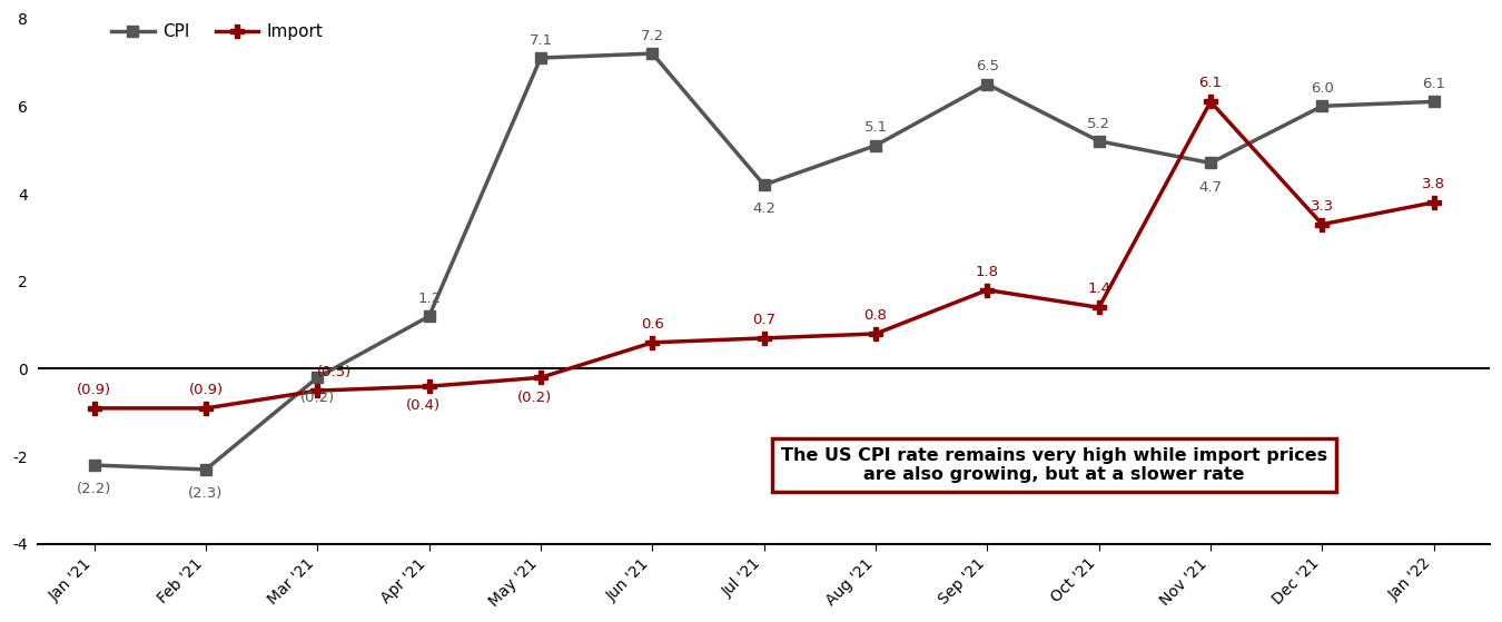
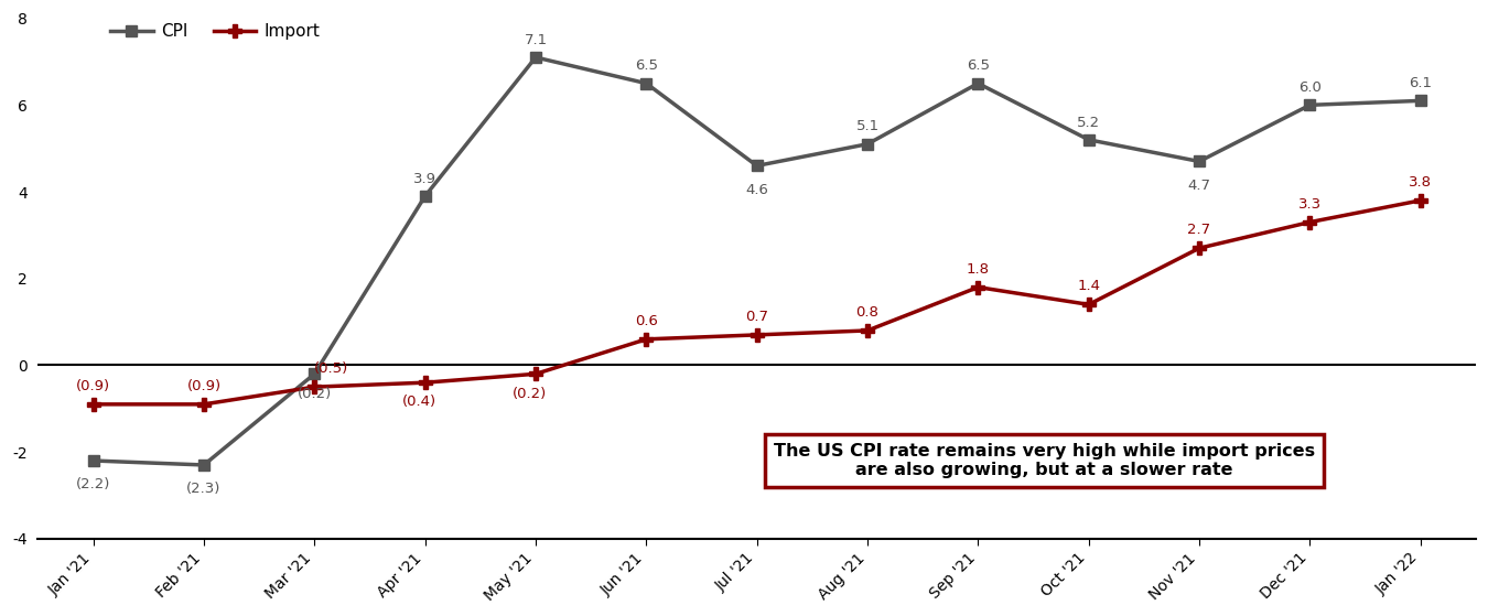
CPI/Apr '21: 1.2 -> 3.9
CPI/Jun '21: 7.2 -> 6.5
CPI/Jul '21: 4.2 -> 4.6
Import/Nov '21: 6.1 -> 2.7
